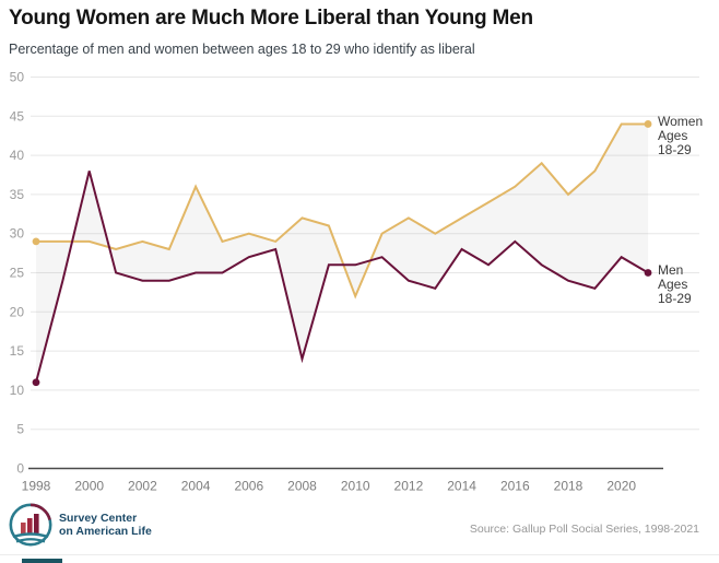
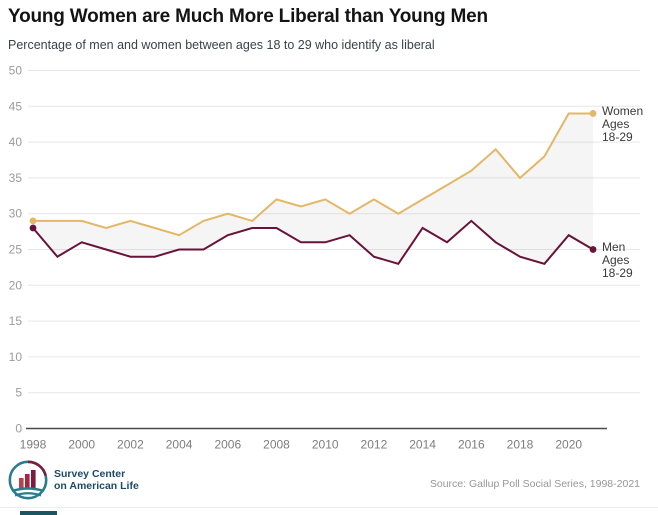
Men Ages 18-29/1998: 11 -> 28
Men Ages 18-29/2000: 38 -> 26
Women Ages 18-29/2004: 36 -> 27
Men Ages 18-29/2008: 14 -> 28
Women Ages 18-29/2010: 22 -> 32
